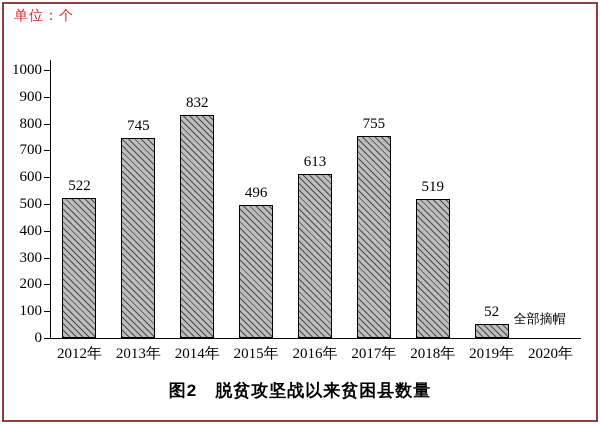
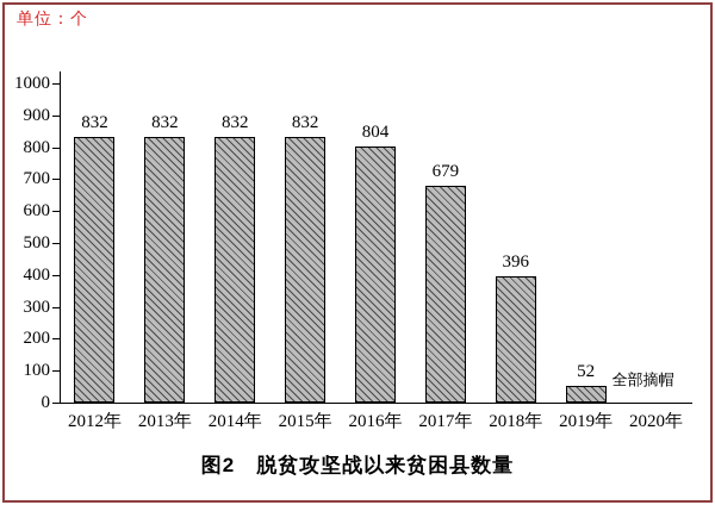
2012年: 522 -> 832
2013年: 745 -> 832
2015年: 496 -> 832
2016年: 613 -> 804
2017年: 755 -> 679
2018年: 519 -> 396
